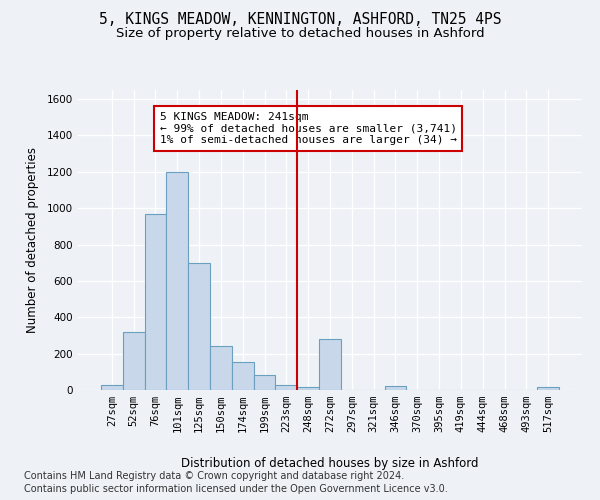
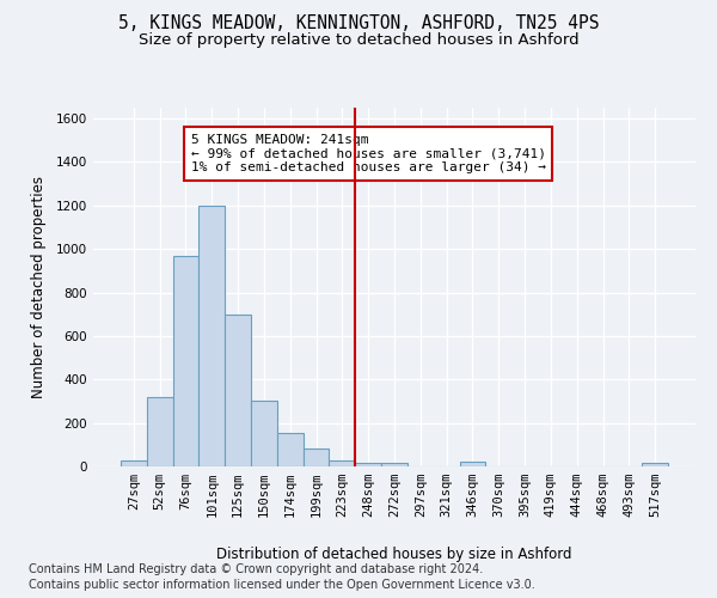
150sqm: 240 -> 300
272sqm: 280 -> 20
